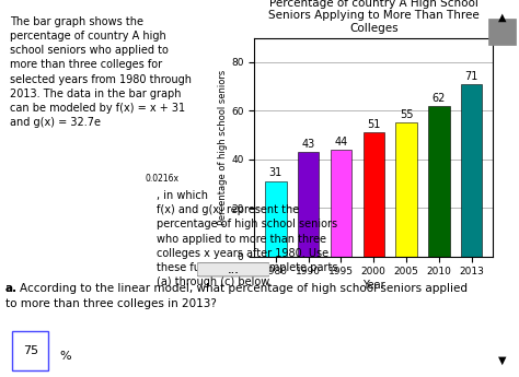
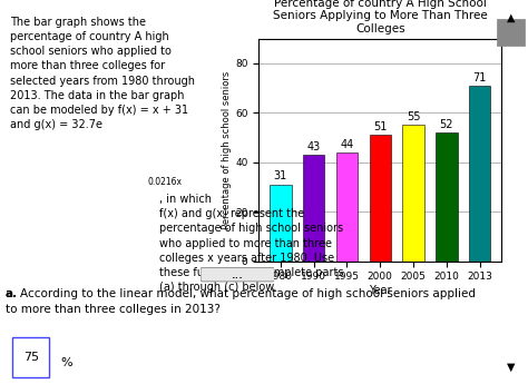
2010: 62 -> 52
